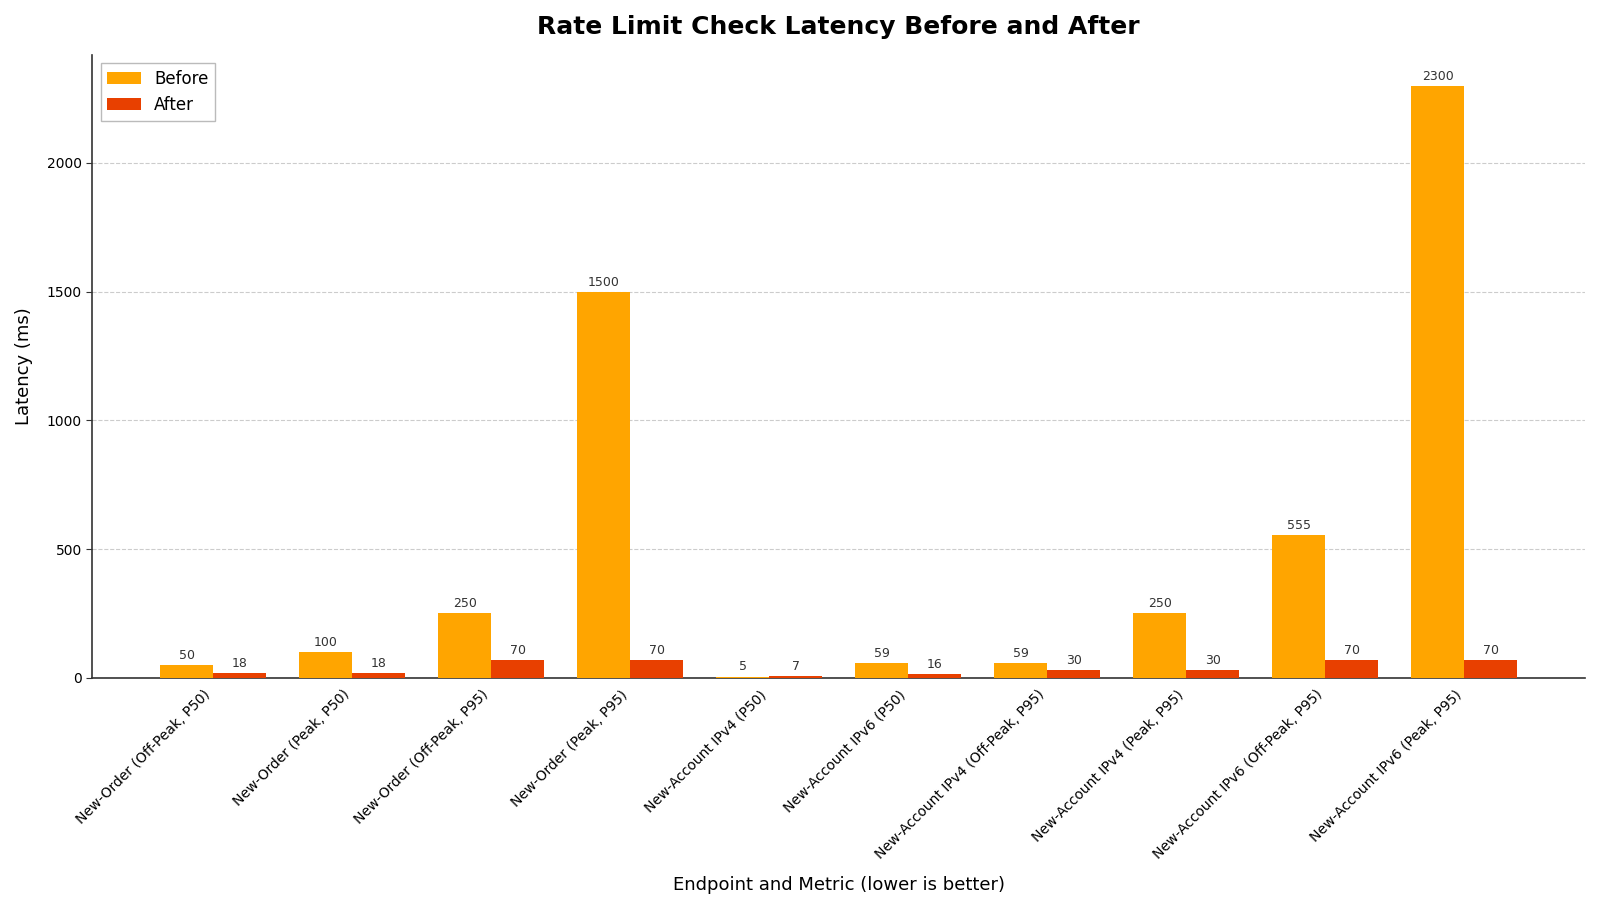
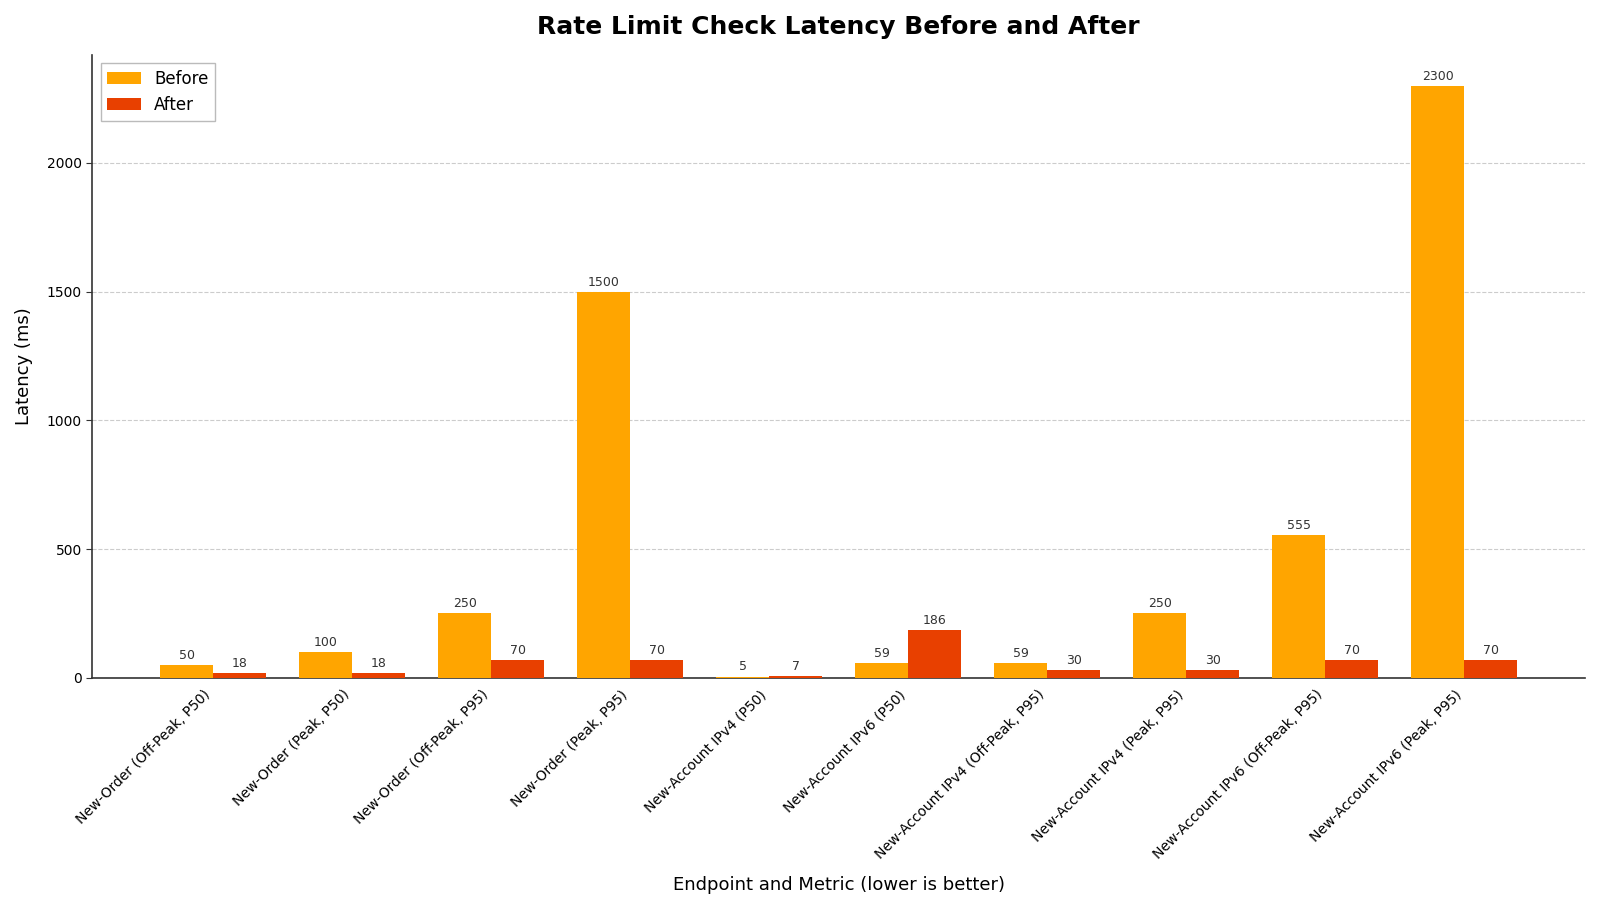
After/New-Account IPv6 (P50): 16 -> 186
